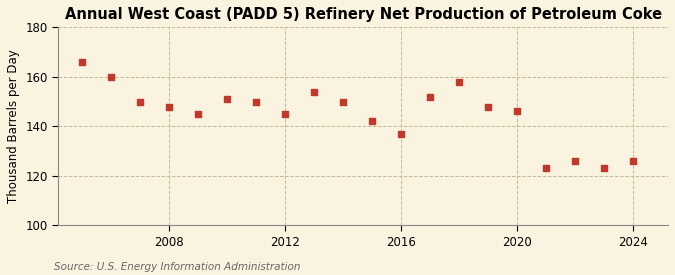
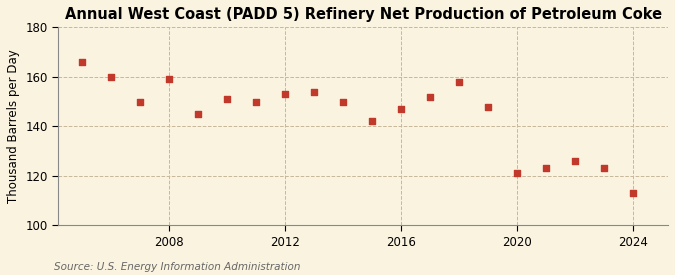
2008: 148 -> 159
2012: 145 -> 153
2016: 137 -> 147
2020: 146 -> 121
2024: 126 -> 113
